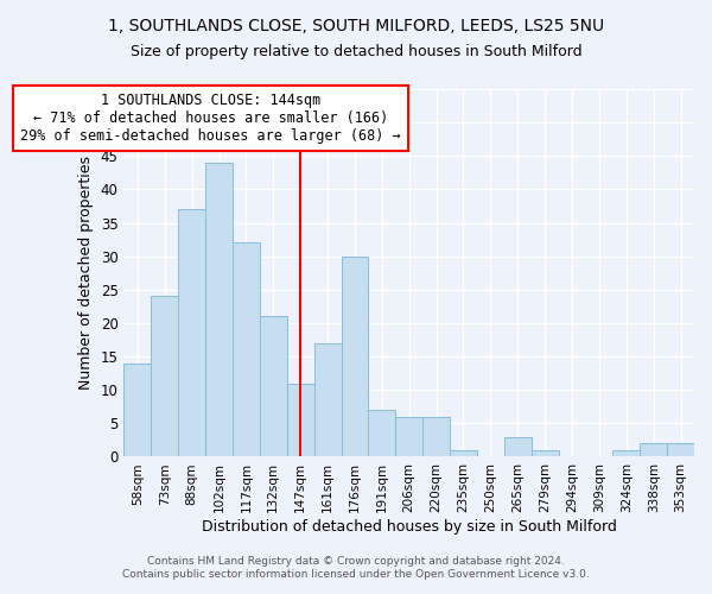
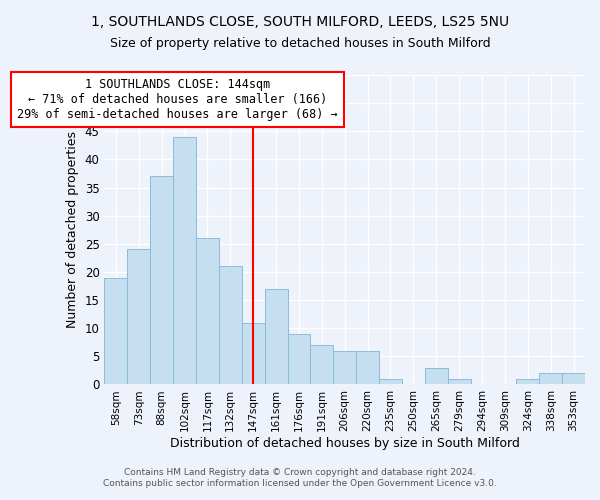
58sqm: 14 -> 19
117sqm: 32 -> 26
176sqm: 30 -> 9
